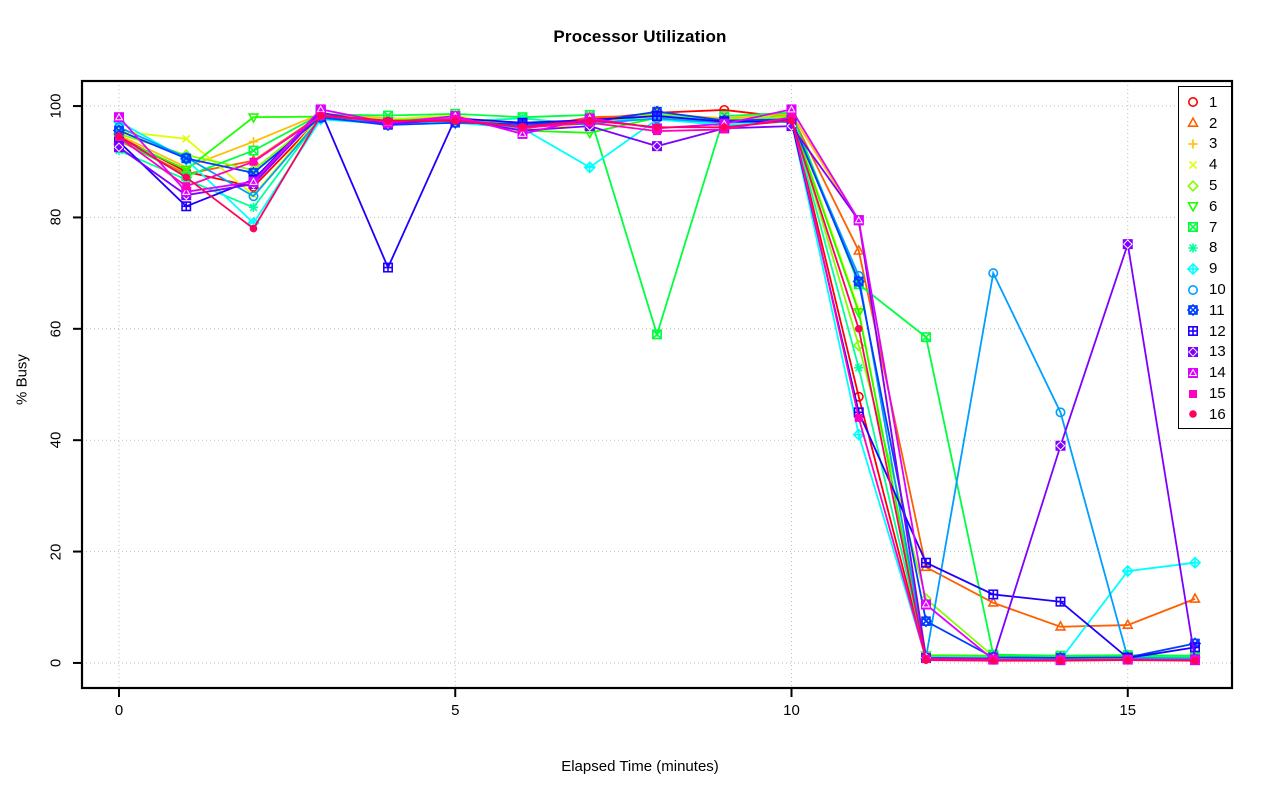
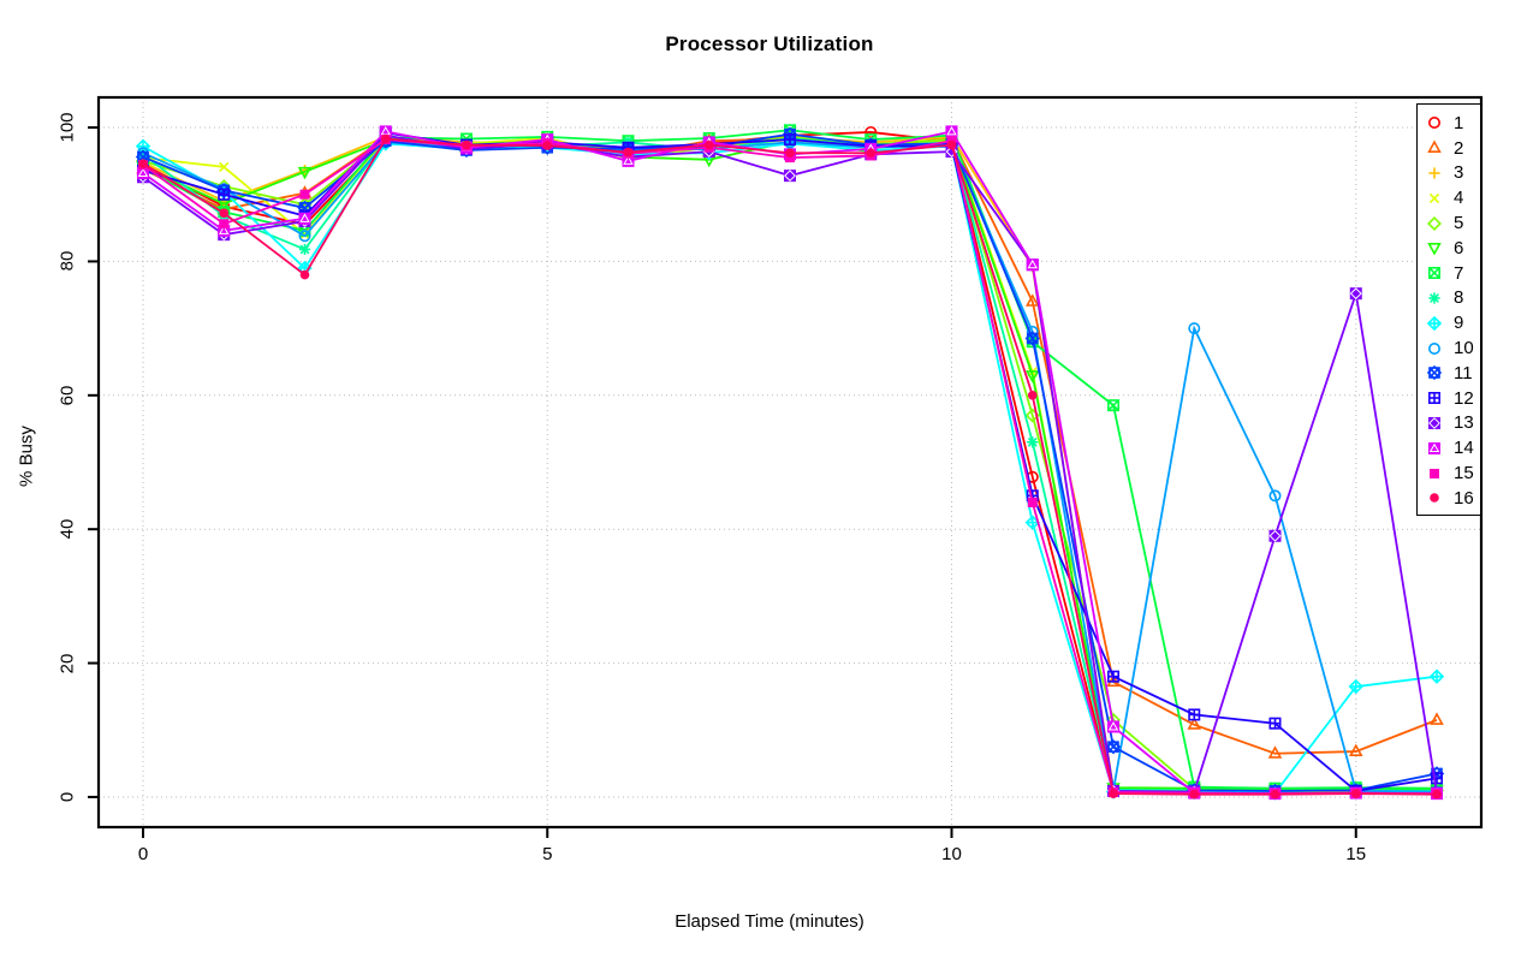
8/0: 92 -> 96
14/0: 98 -> 93
12/1: 82 -> 90
6/2: 98 -> 93
7/2: 92 -> 85
12/4: 71 -> 97
9/7: 89 -> 96
7/8: 59 -> 100
